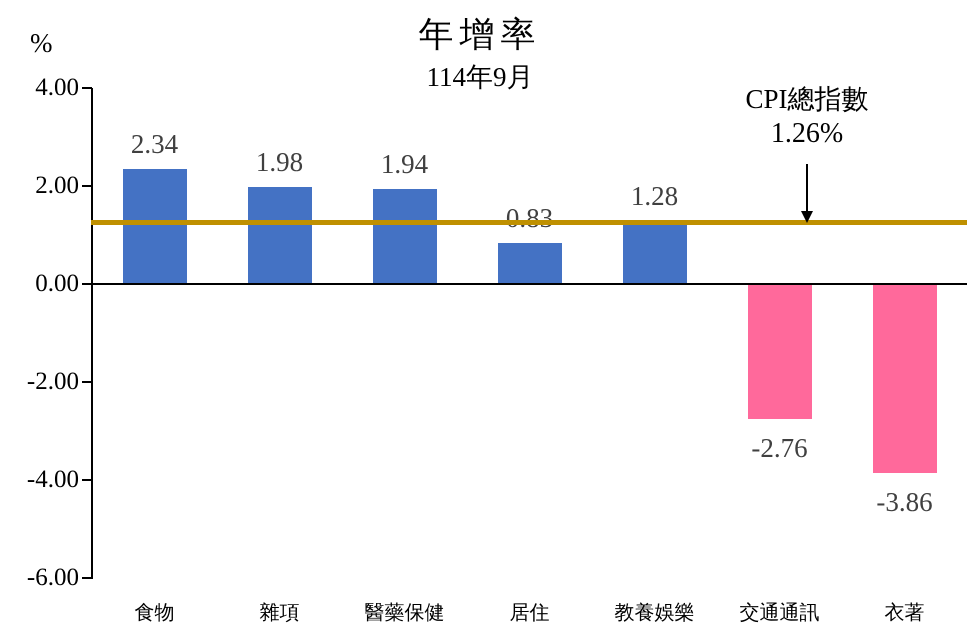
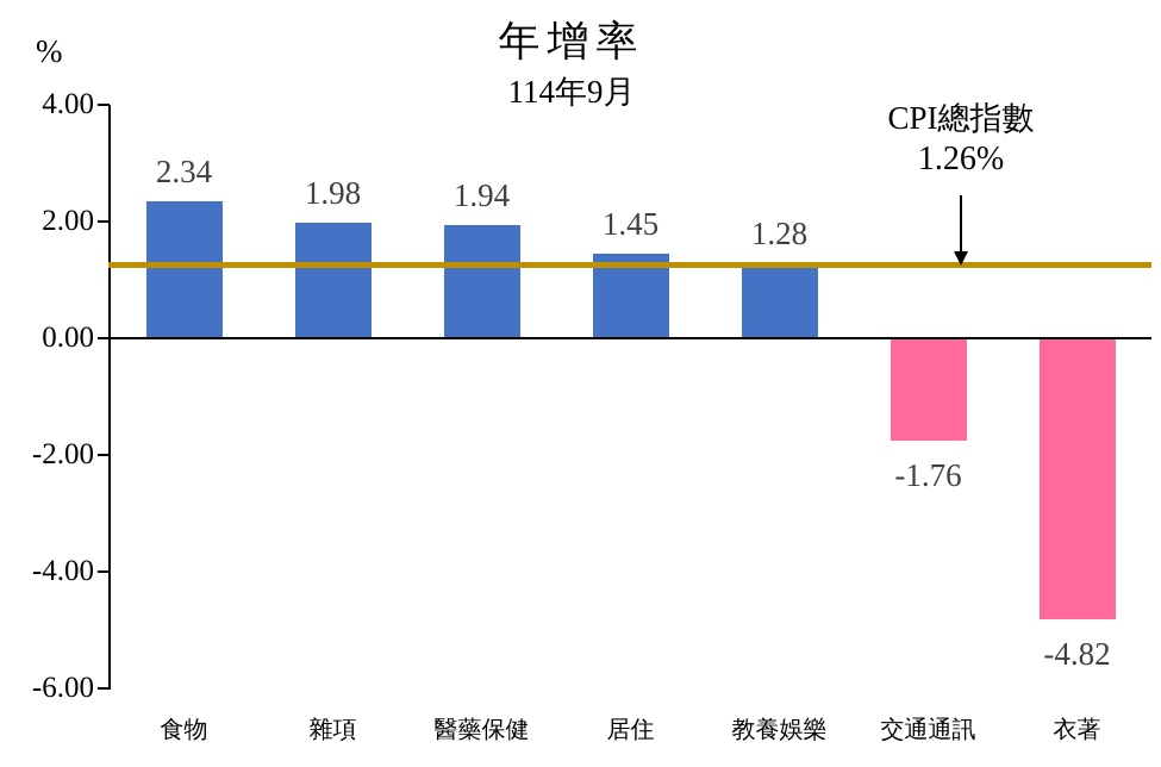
居住: 0.83 -> 1.45
交通通訊: -2.76 -> -1.76
衣著: -3.86 -> -4.82
